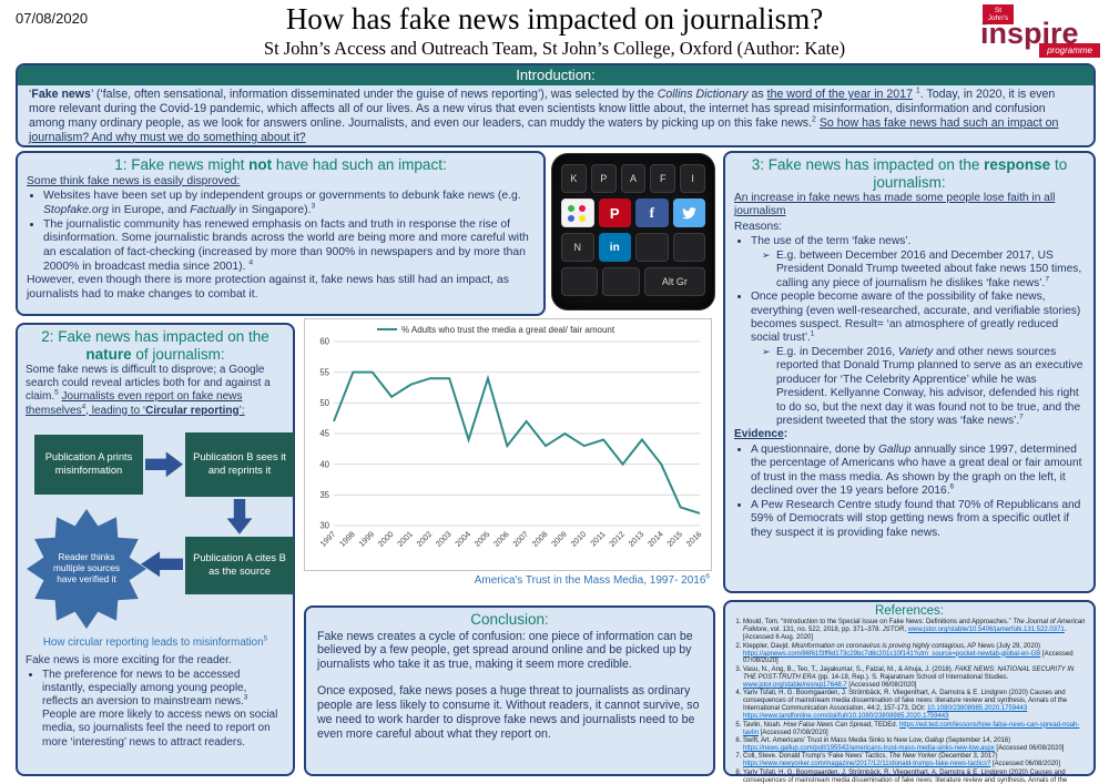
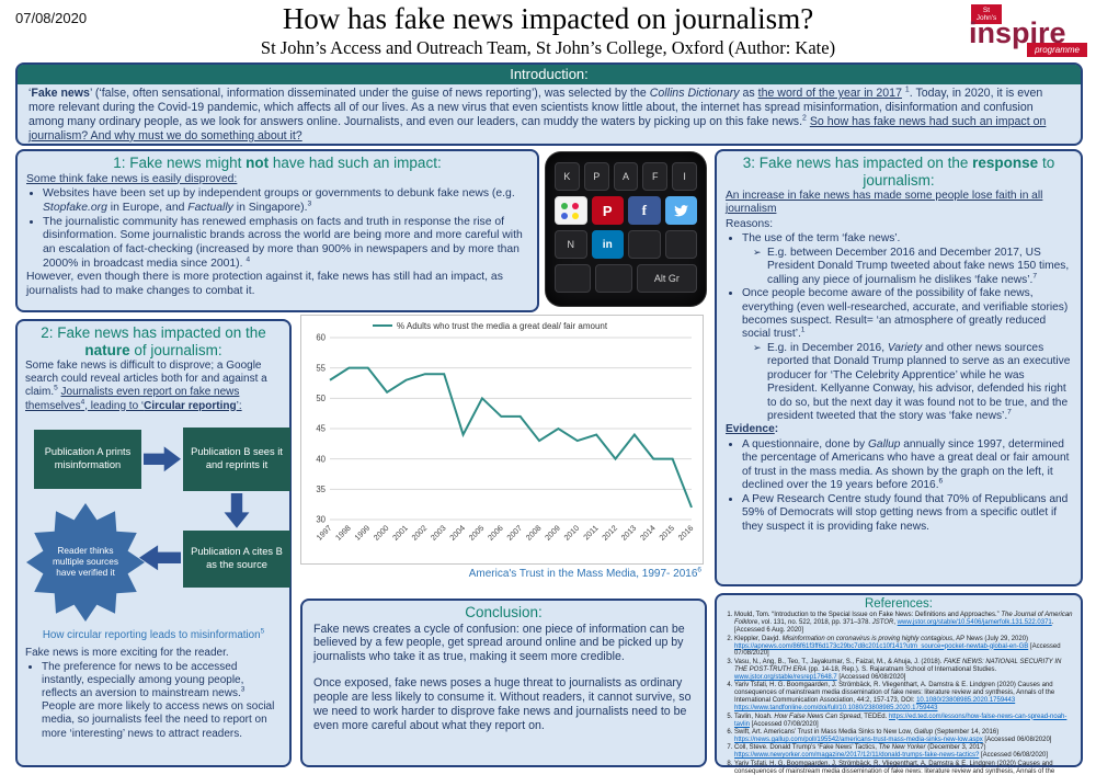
1997: 47 -> 53
2005: 54 -> 50
2006: 43 -> 47
2015: 33 -> 40
